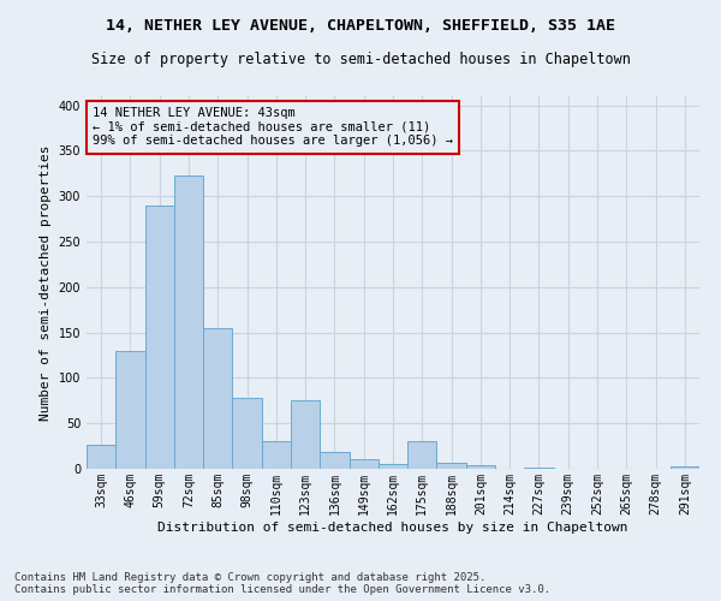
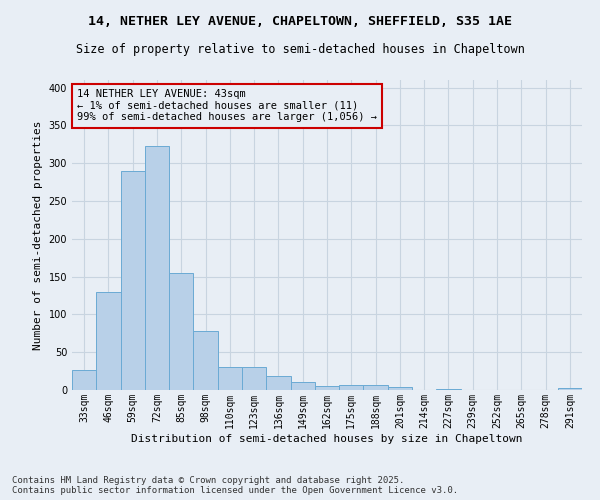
123sqm: 76 -> 30
175sqm: 30 -> 6
